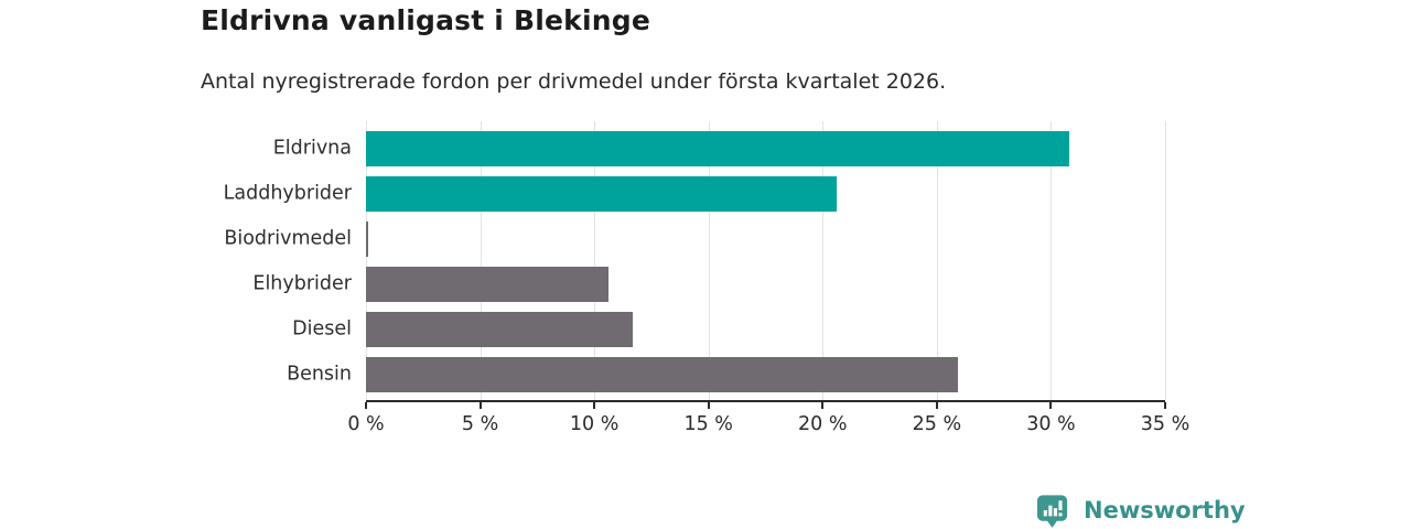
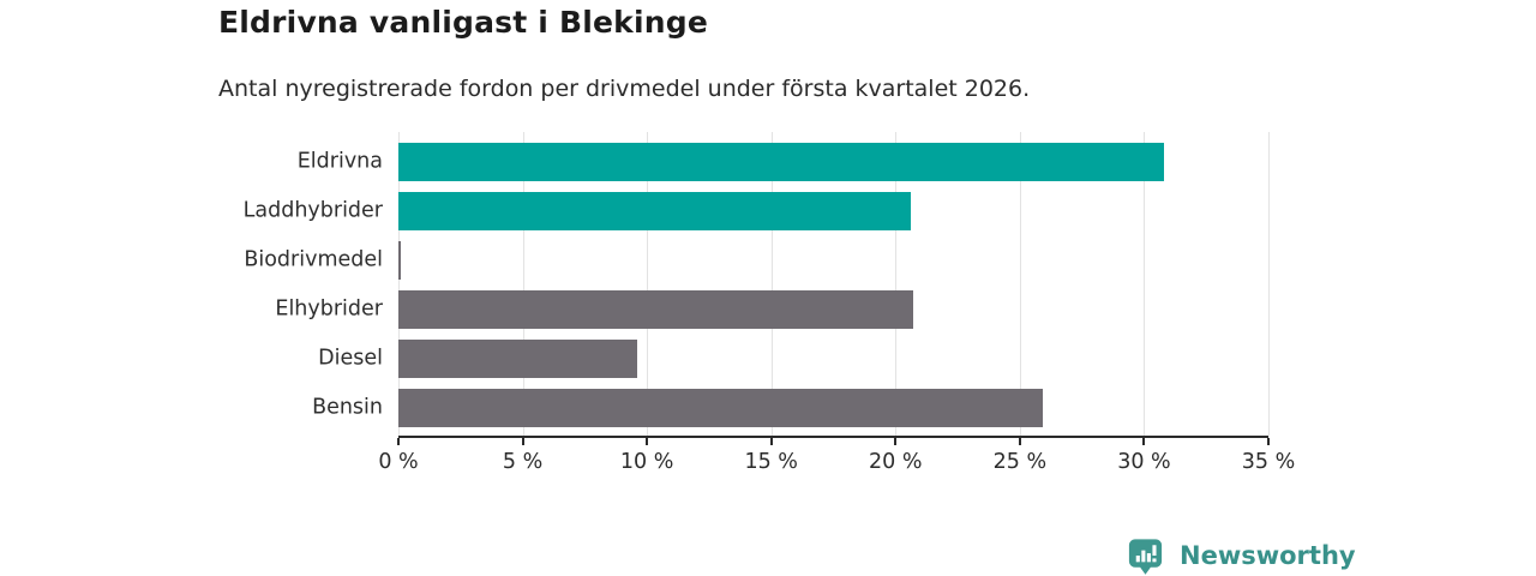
Elhybrider: 10.6% -> 20.7%
Diesel: 11.7% -> 9.6%
